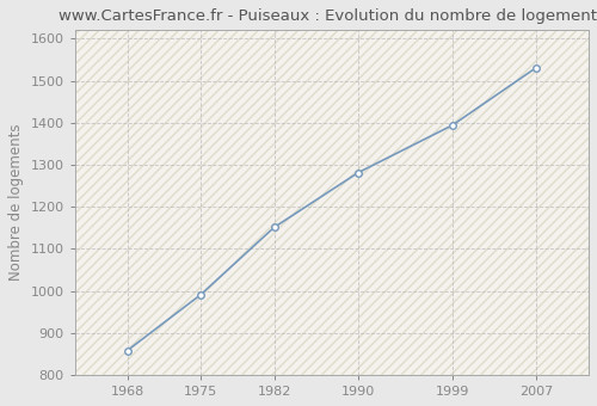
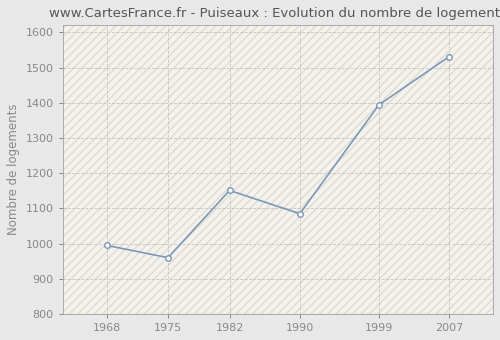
1968: 858 -> 995
1975: 991 -> 960
1990: 1281 -> 1085
